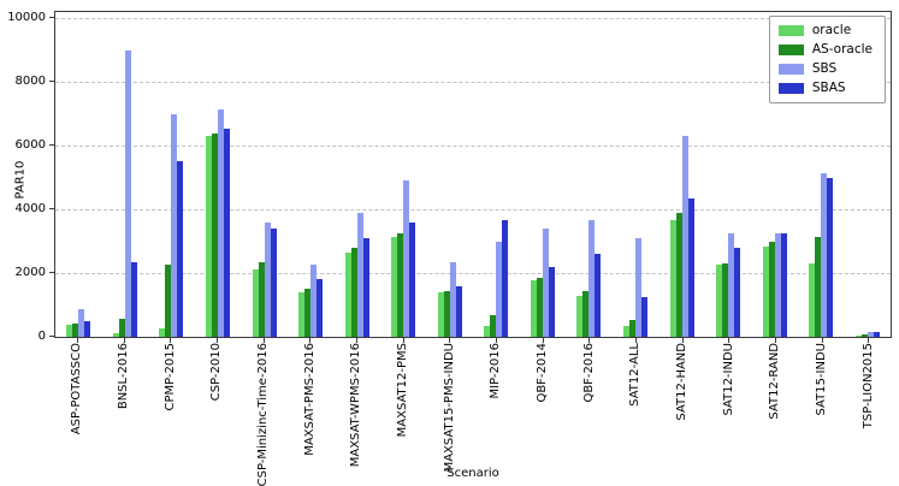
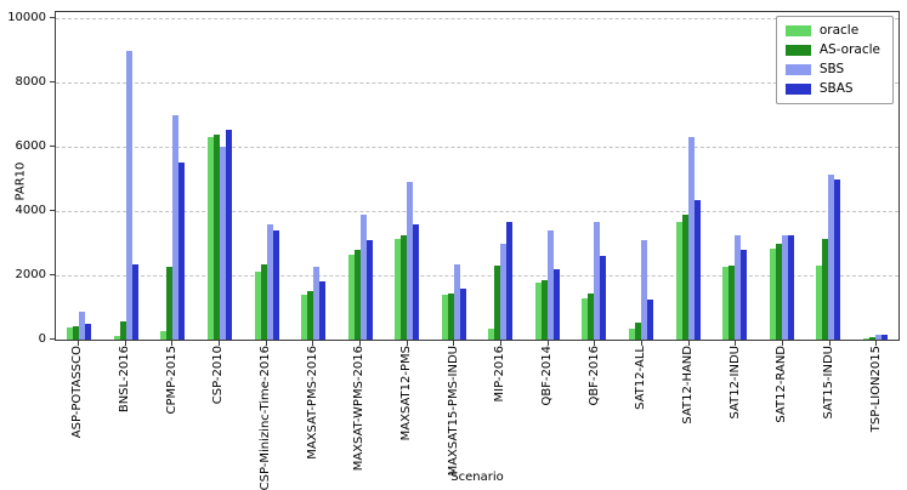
SBS/CSP-2010: 7200 -> 6000
AS-oracle/MIP-2016: 700 -> 2300
